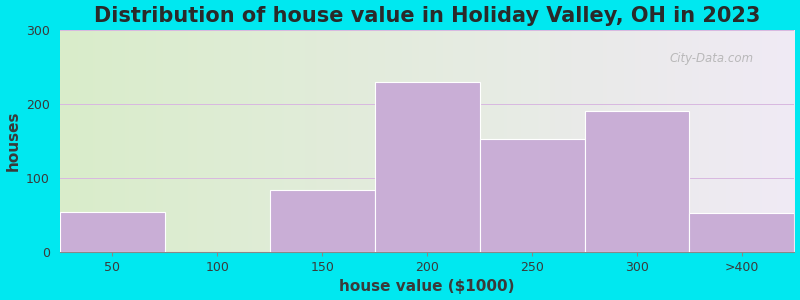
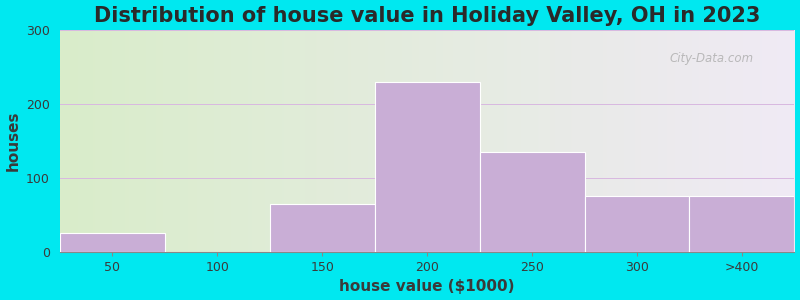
50: 54 -> 25
150: 84 -> 65
250: 152 -> 135
300: 190 -> 75
>400: 52 -> 75
